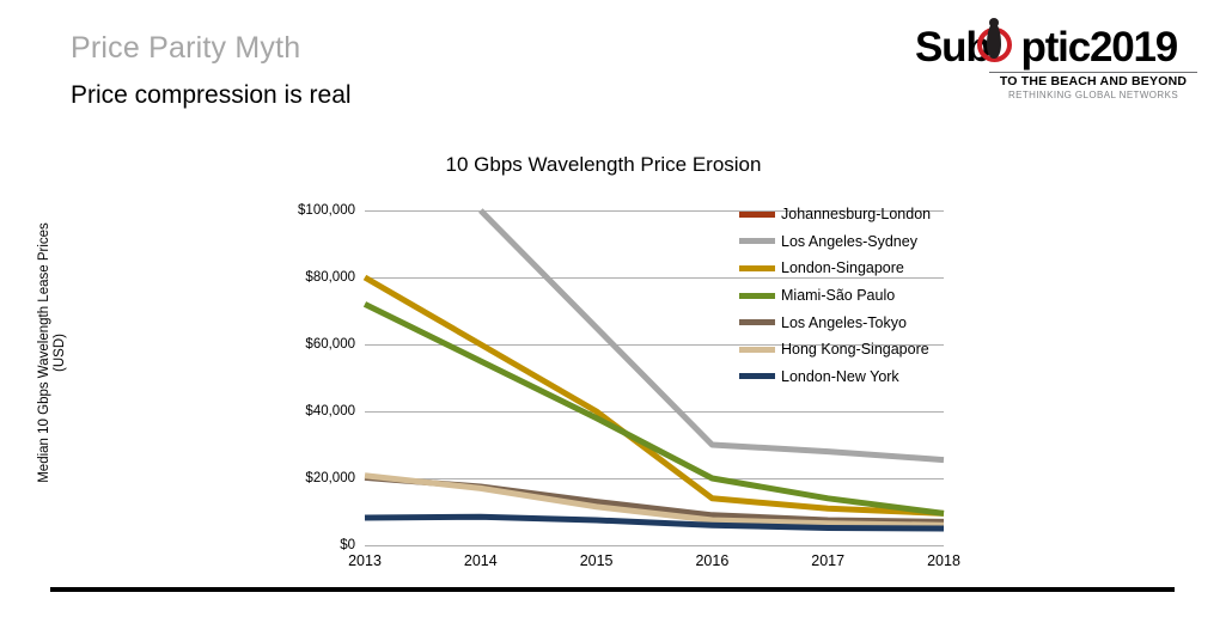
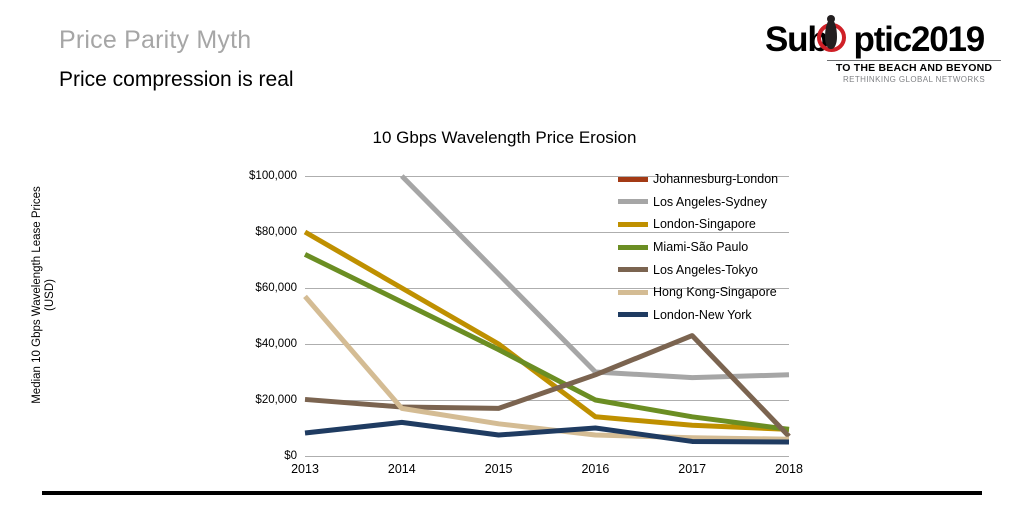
Hong Kong-Singapore/2013: $21000 -> $57000
London-New York/2014: $8000 -> $12000
Los Angeles-Tokyo/2015: $13000 -> $17000
Johannesburg-London/2016: $40000 -> $45000
Los Angeles-Tokyo/2016: $9000 -> $29000
London-New York/2016: $6000 -> $10000
Los Angeles-Tokyo/2017: $8000 -> $43000
Los Angeles-Sydney/2018: $26000 -> $29000
